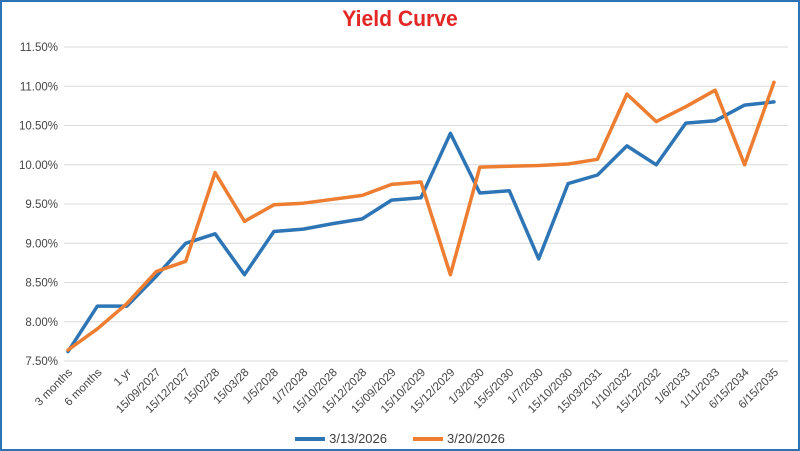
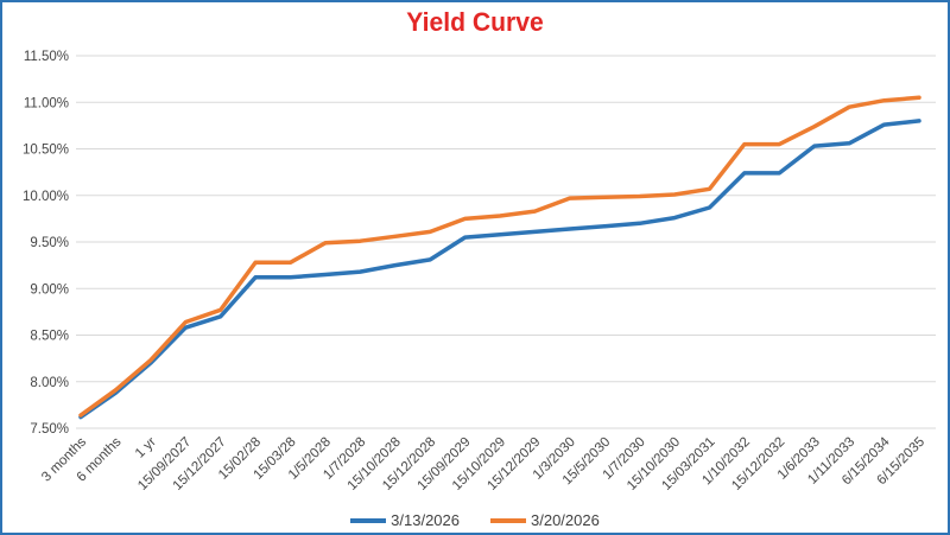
3/13/2026/6 months: 8.2% -> 7.9%
3/13/2026/15/12/2027: 9.0% -> 8.7%
3/20/2026/15/02/28: 9.9% -> 9.3%
3/13/2026/15/03/28: 8.6% -> 9.1%
3/13/2026/15/12/2029: 10.4% -> 9.6%
3/20/2026/15/12/2029: 8.6% -> 9.8%
3/13/2026/1/7/2030: 8.8% -> 9.7%
3/20/2026/1/10/2032: 10.9% -> 10.6%
3/13/2026/15/12/2032: 10.0% -> 10.2%
3/20/2026/6/15/2034: 10.0% -> 11.0%
